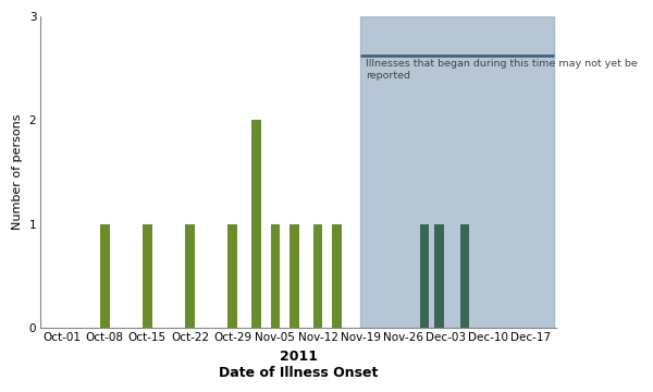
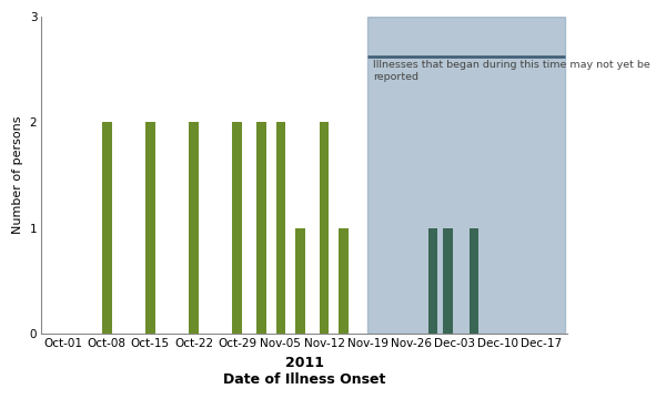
Oct-08: 1 -> 2
Oct-15: 1 -> 2
Oct-22: 1 -> 2
Oct-29: 1 -> 2
Nov-05: 1 -> 2
Nov-12: 1 -> 2
